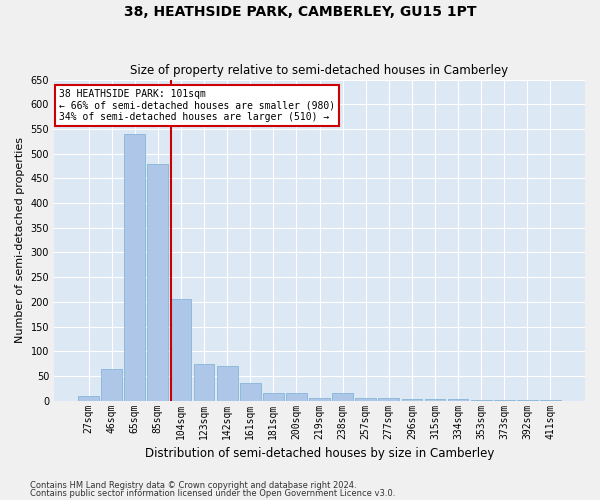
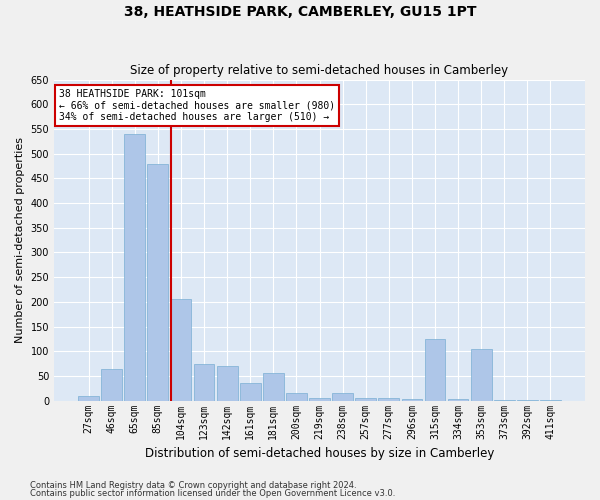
181sqm: 15 -> 55
315sqm: 3 -> 125
353sqm: 2 -> 105
